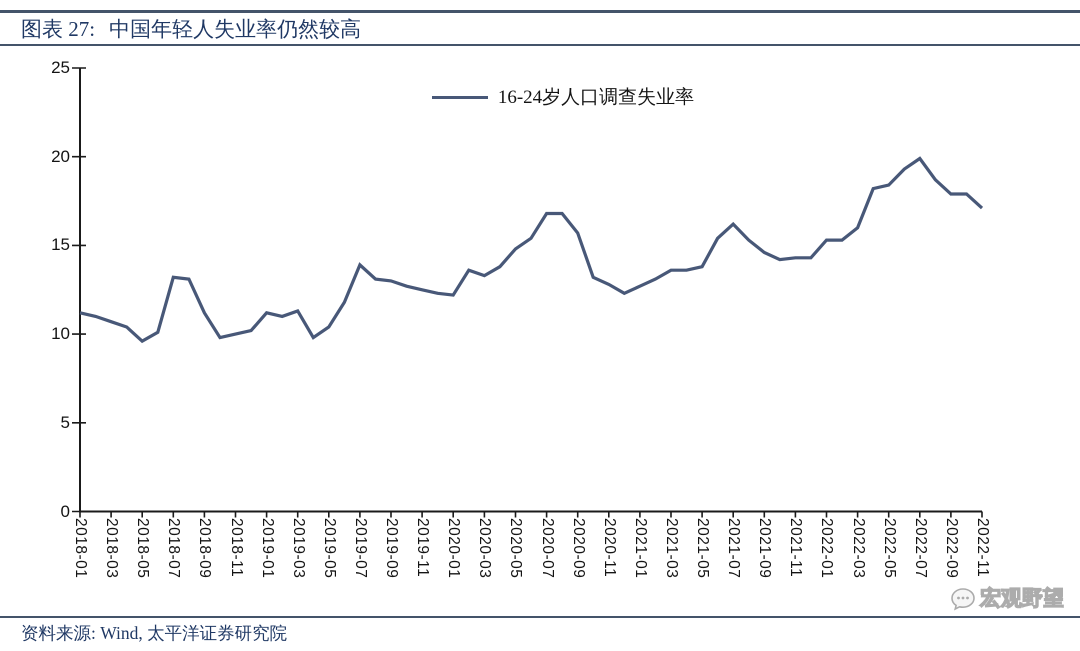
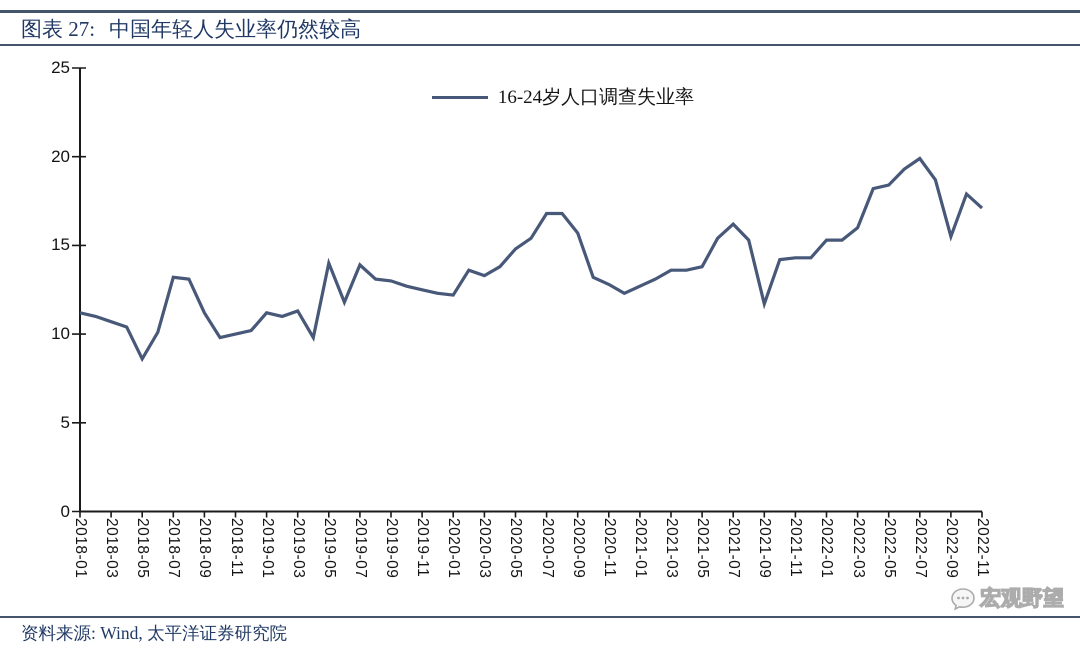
2018-05: 9.6 -> 8.6
2019-05: 10.4 -> 14.0
2021-09: 14.6 -> 11.7
2022-09: 17.9 -> 15.5
